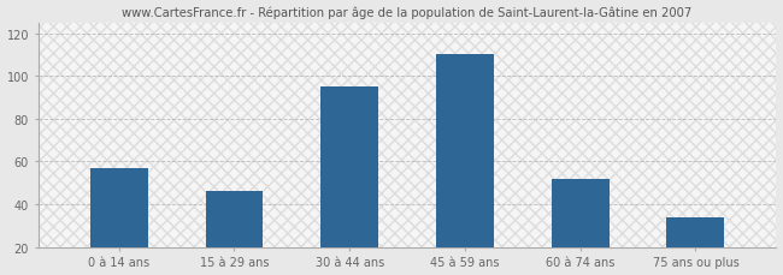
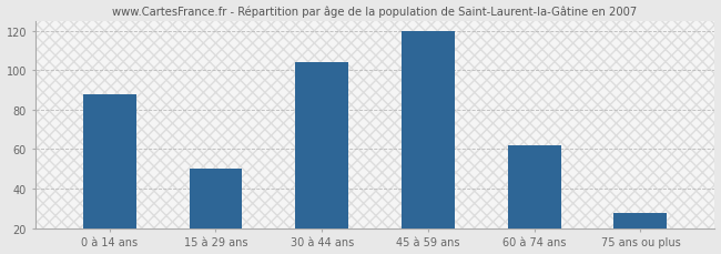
0 à 14 ans: 57 -> 88
15 à 29 ans: 46 -> 50
30 à 44 ans: 95 -> 104
45 à 59 ans: 110 -> 120
60 à 74 ans: 52 -> 62
75 ans ou plus: 34 -> 28
